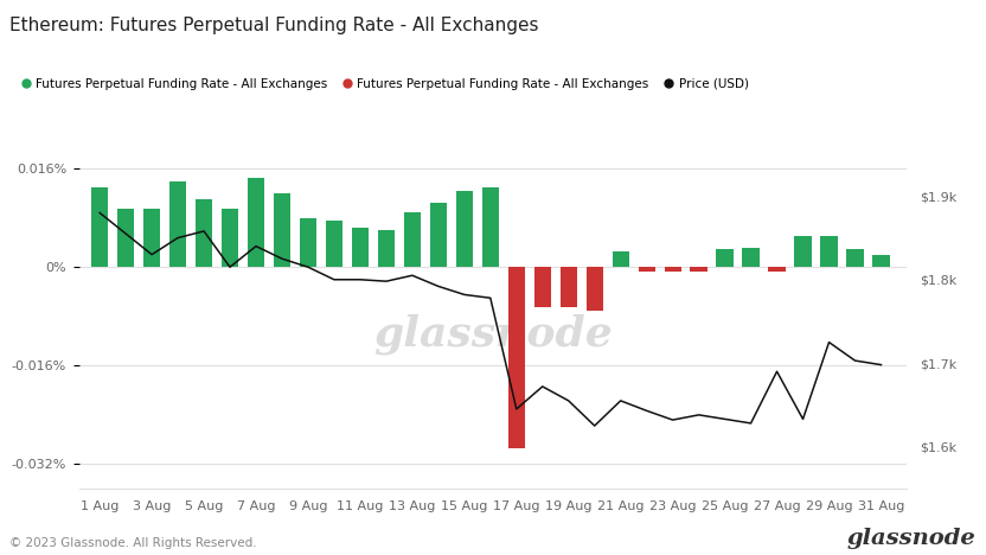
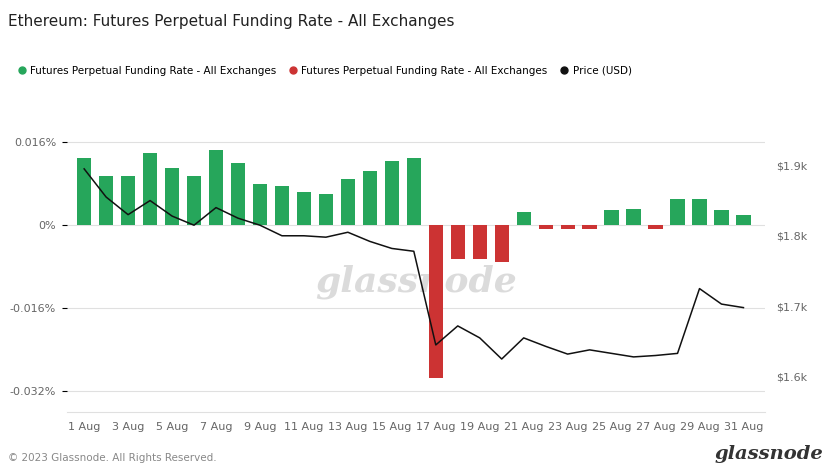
Price (USD)/1 Aug: $1.880k -> $1.895k
Price (USD)/5 Aug: $1.858k -> $1.828k
Price (USD)/27 Aug: $1.690k -> $1.630k
